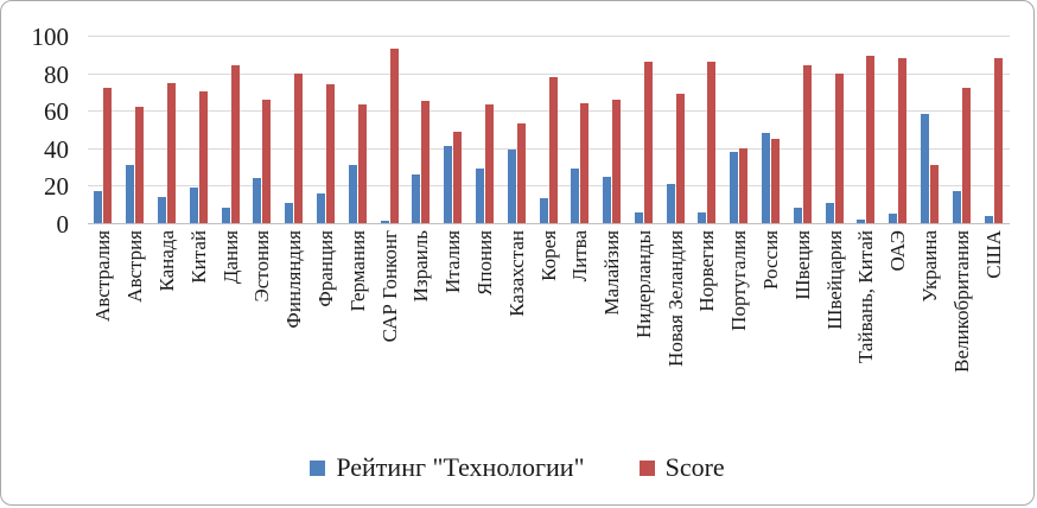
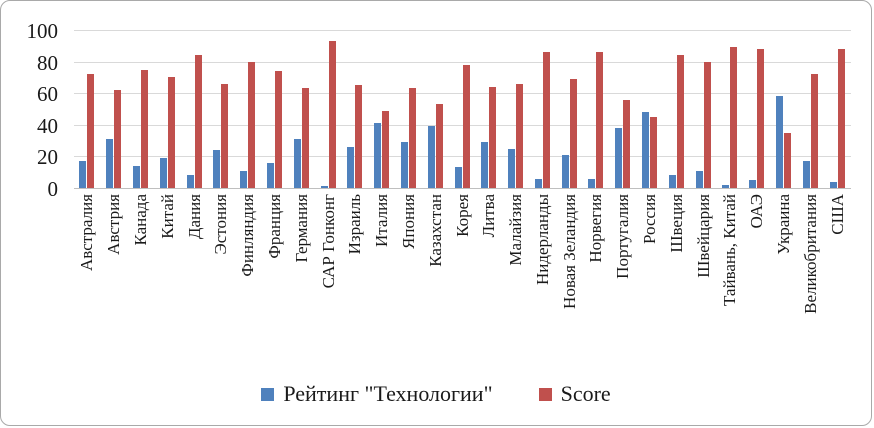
Score/Португалия: 40 -> 56
Score/Украина: 31 -> 35
